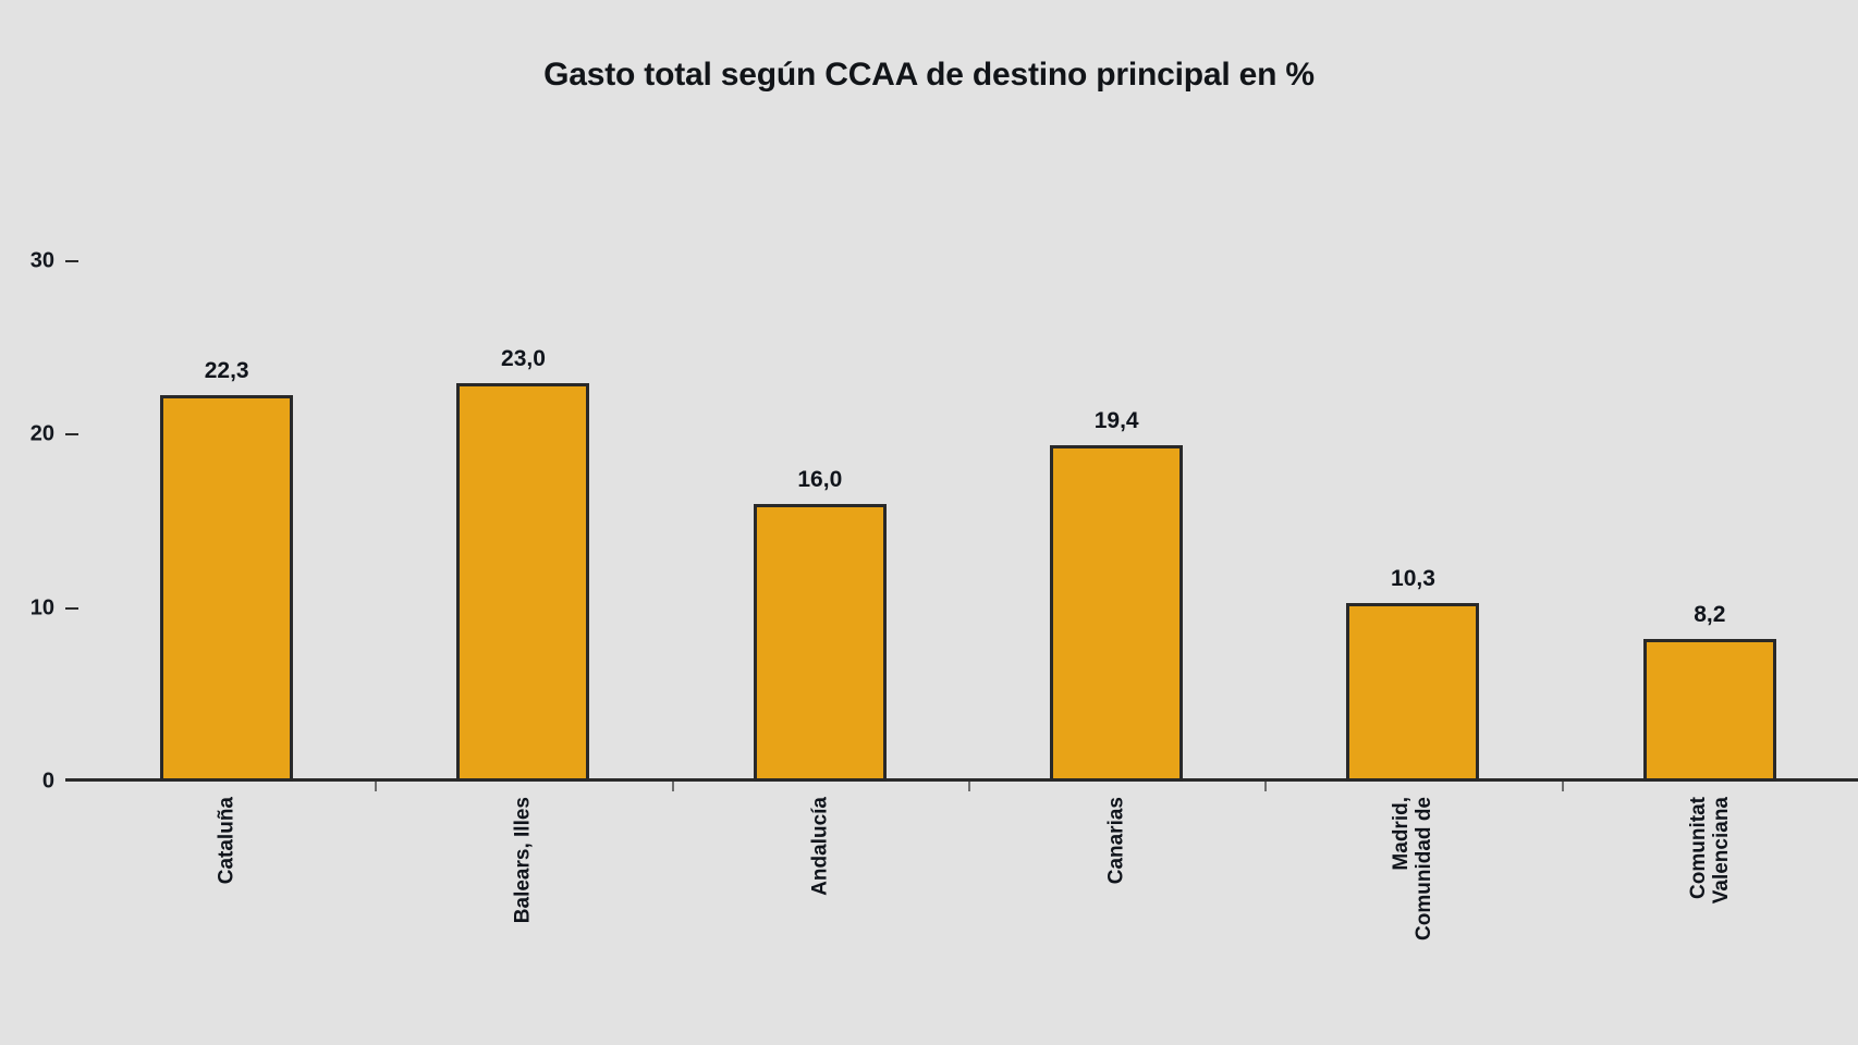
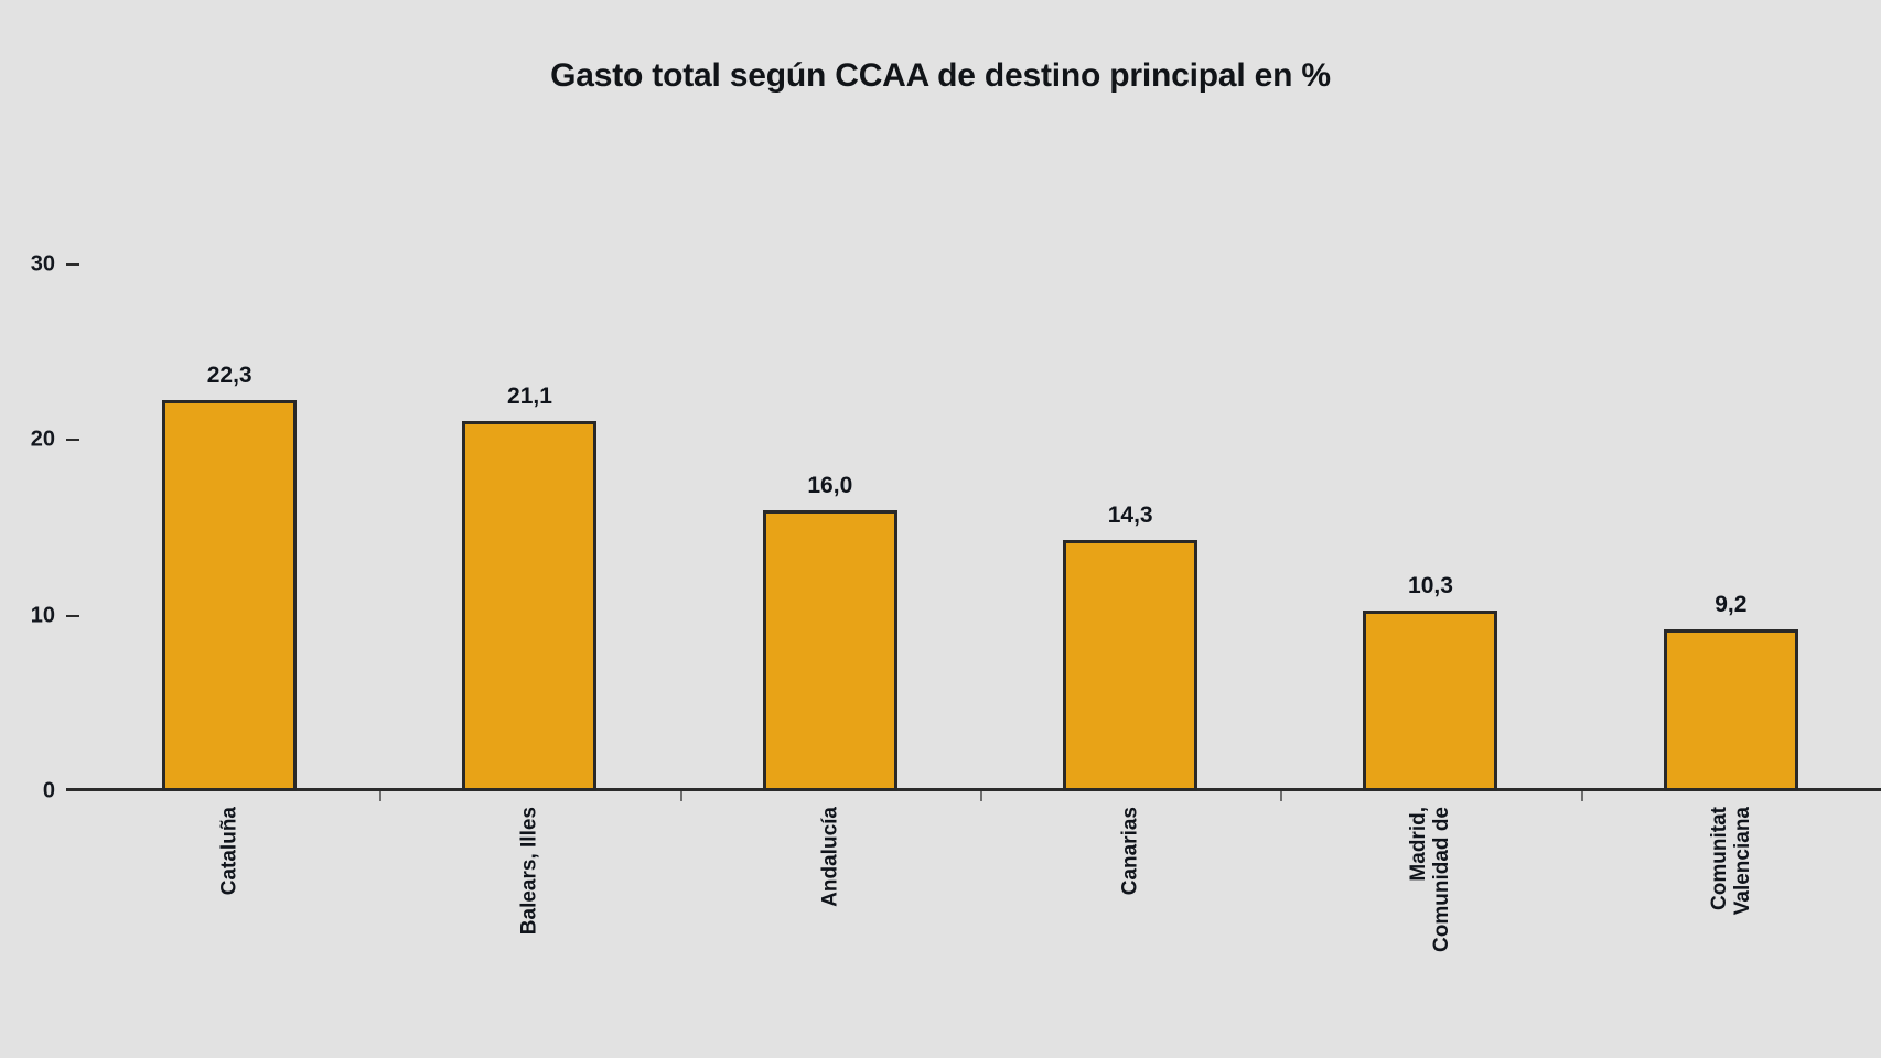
Balears, Illes: 23,0 -> 21,1
Canarias: 19,4 -> 14,3
Comunitat Valenciana: 8,2 -> 9,2
